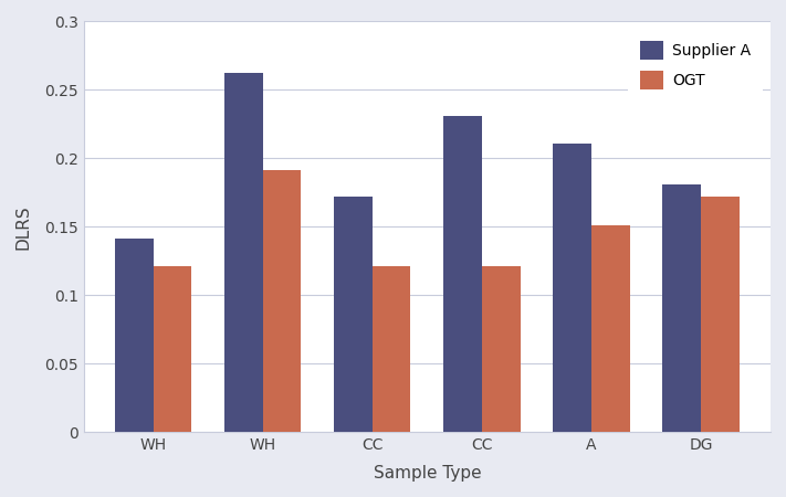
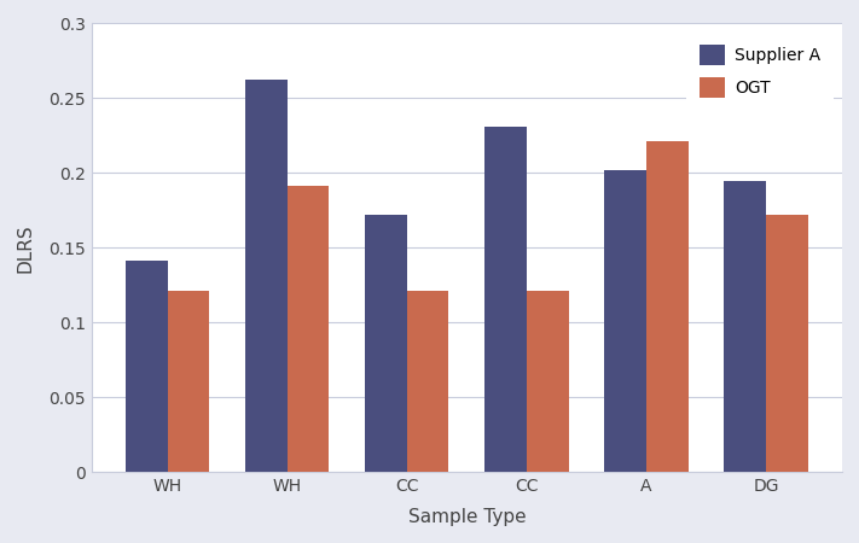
Supplier A/A: 0.211 -> 0.202
OGT/A: 0.151 -> 0.221
Supplier A/DG: 0.181 -> 0.195
